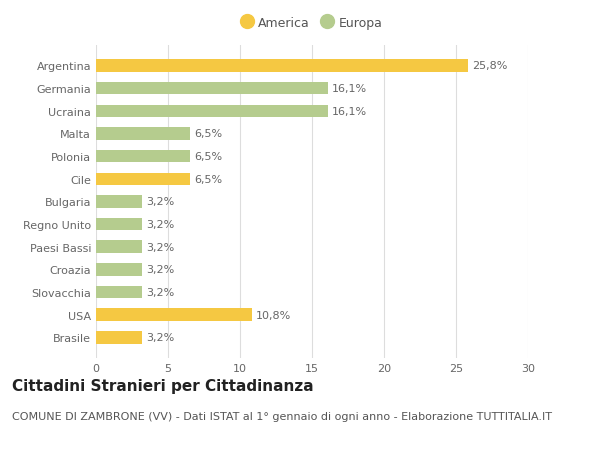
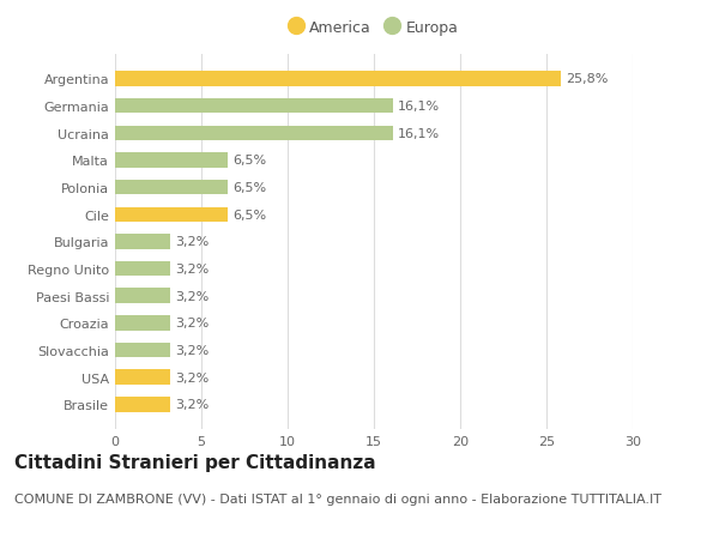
USA: 10,8% -> 3,2%
